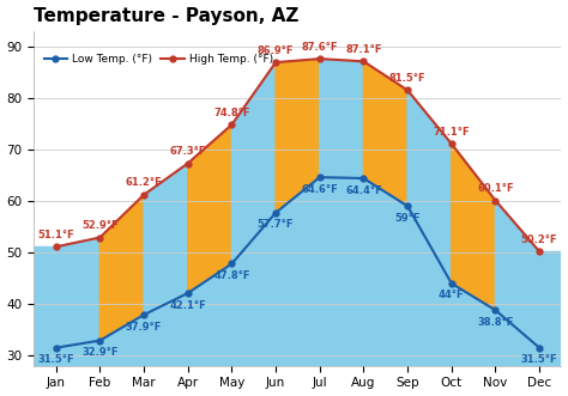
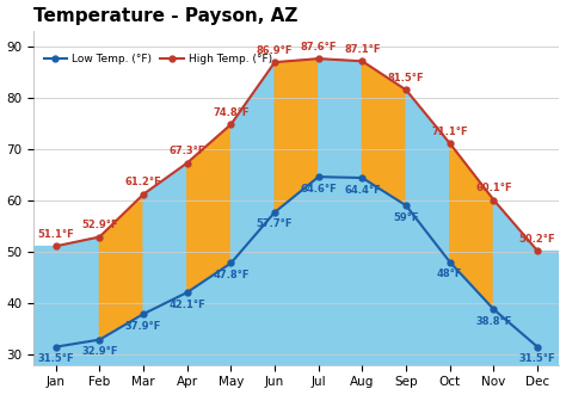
Low Temp. (°F)/Oct: 44°F -> 48°F
